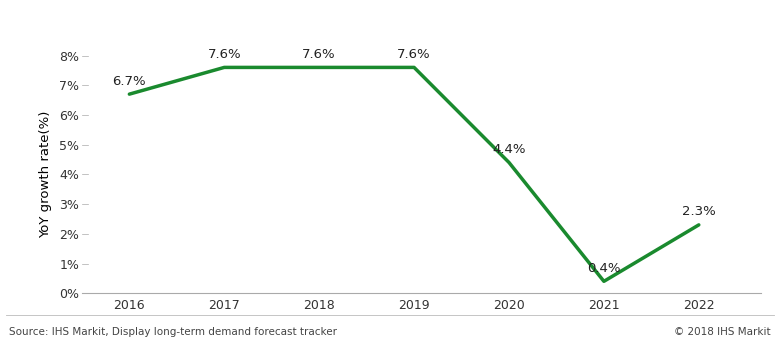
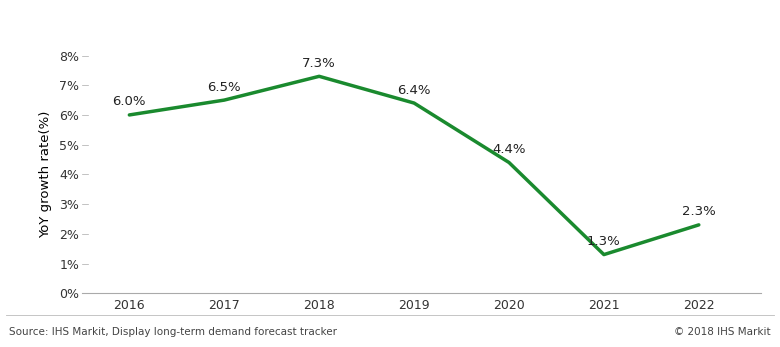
2016: 6.7% -> 6.0%
2017: 7.6% -> 6.5%
2018: 7.6% -> 7.3%
2019: 7.6% -> 6.4%
2021: 0.4% -> 1.3%
